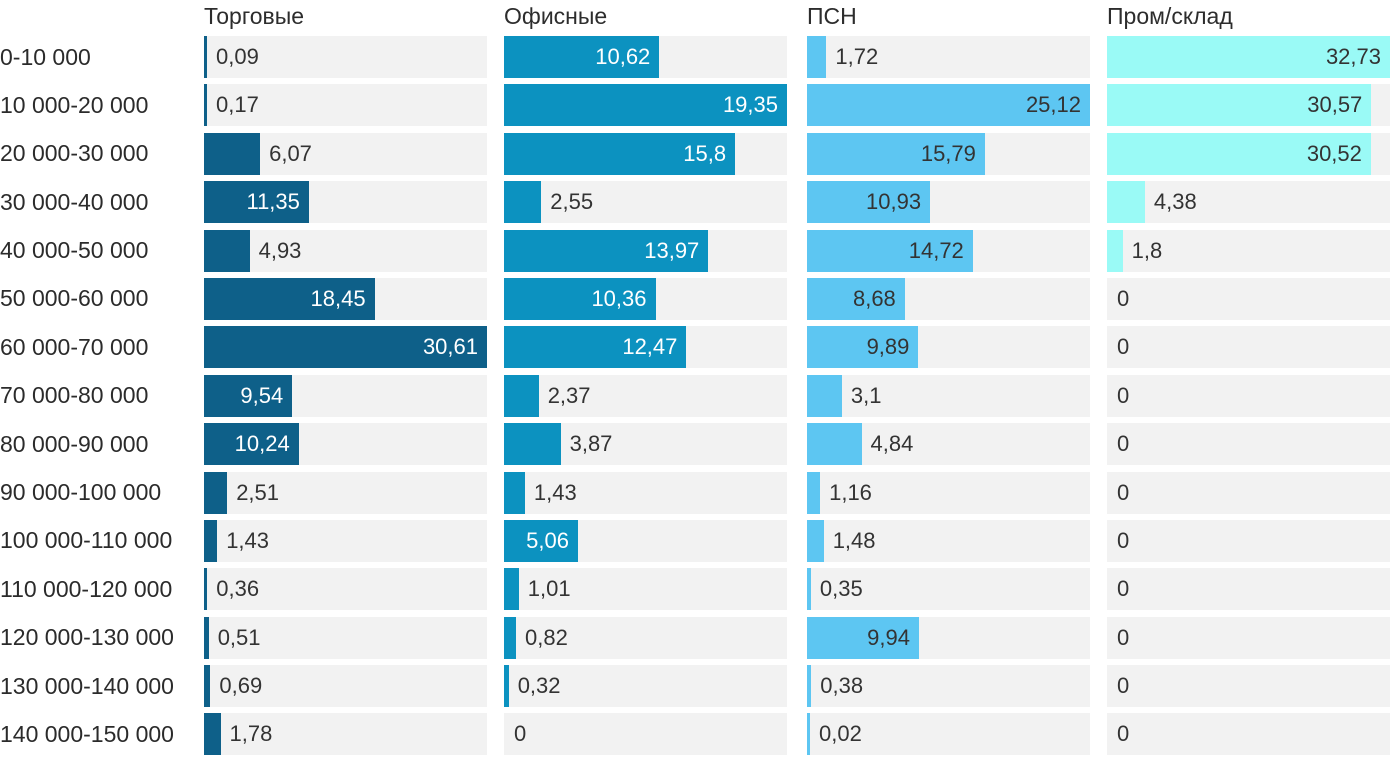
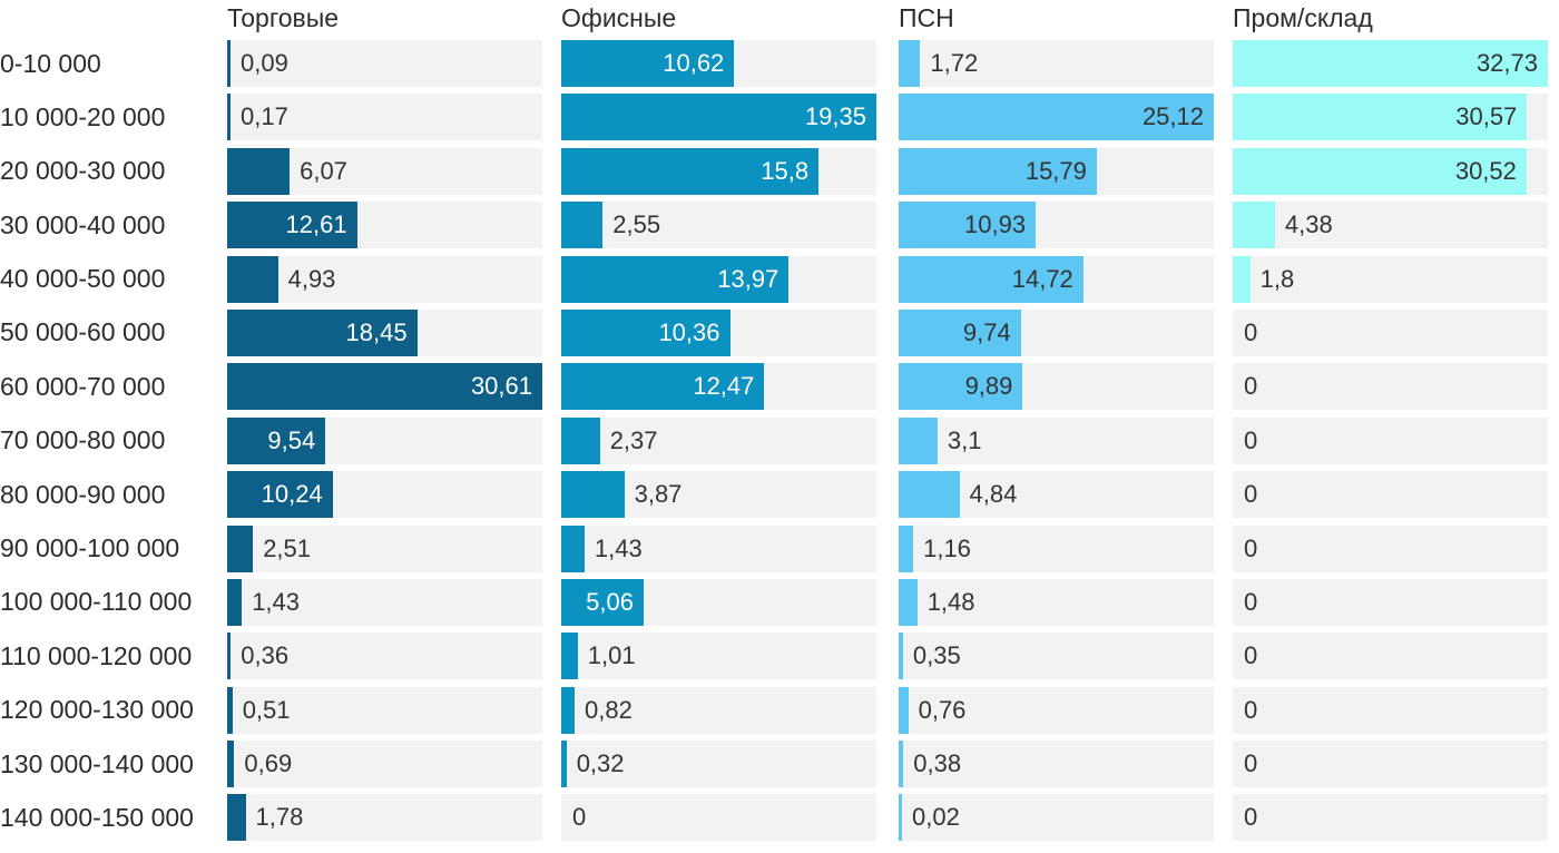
Торговые/30 000-40 000: 11,35 -> 12,61
ПСН/50 000-60 000: 8,68 -> 9,74
ПСН/120 000-130 000: 9,94 -> 0,76
